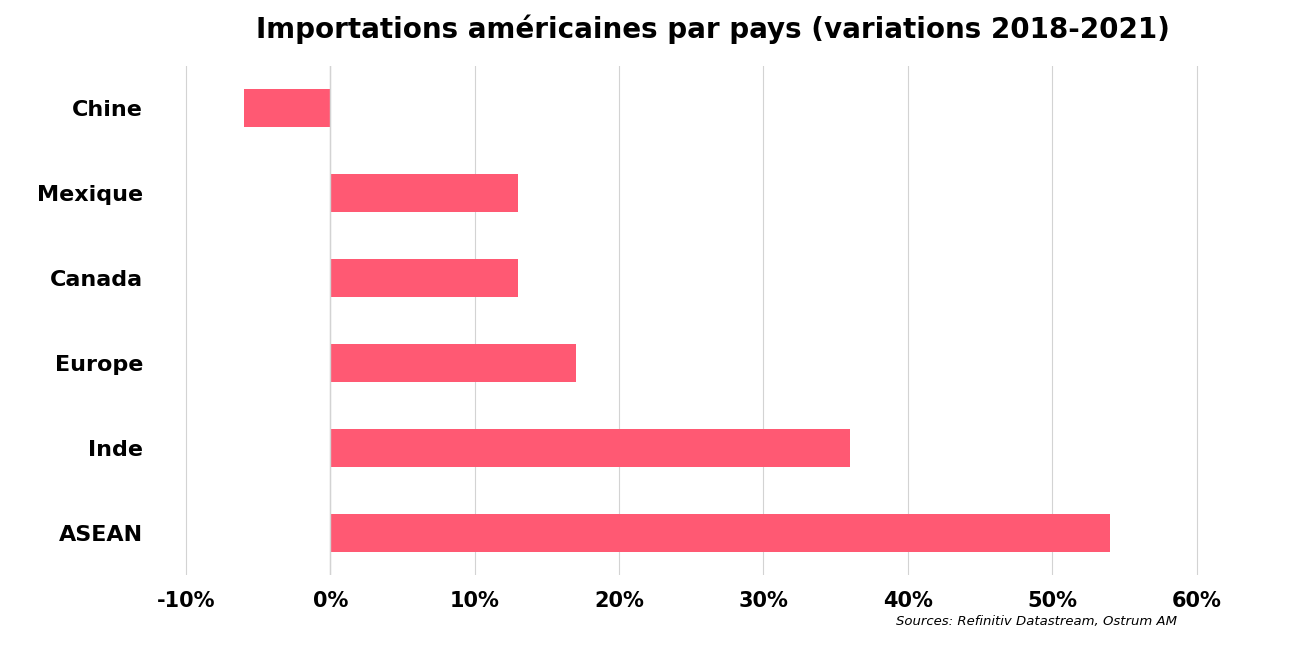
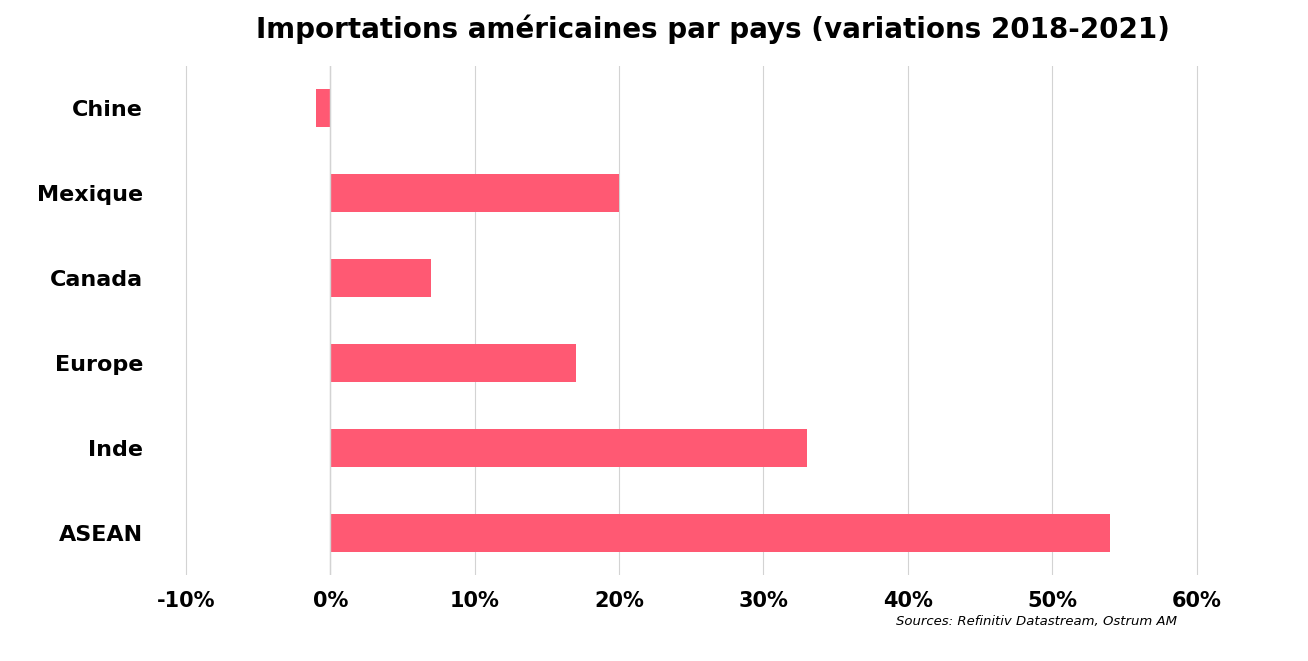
Chine: -6% -> -1%
Mexique: 13% -> 20%
Canada: 13% -> 7%
Inde: 36% -> 33%
